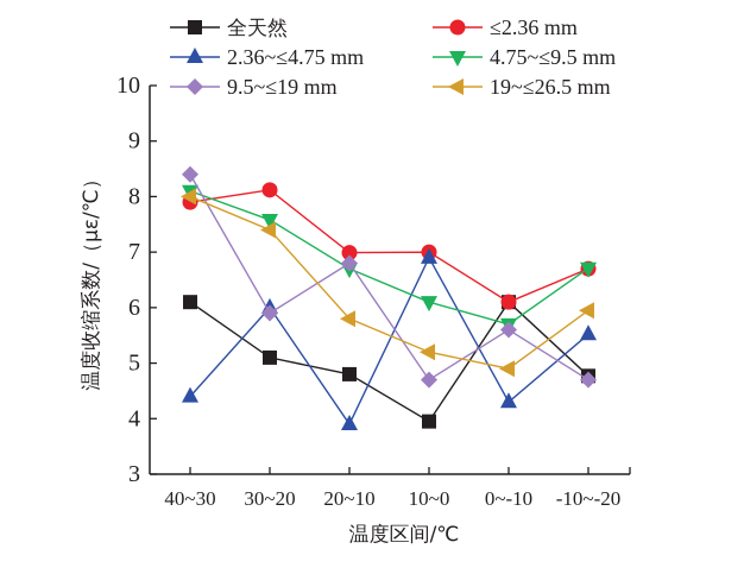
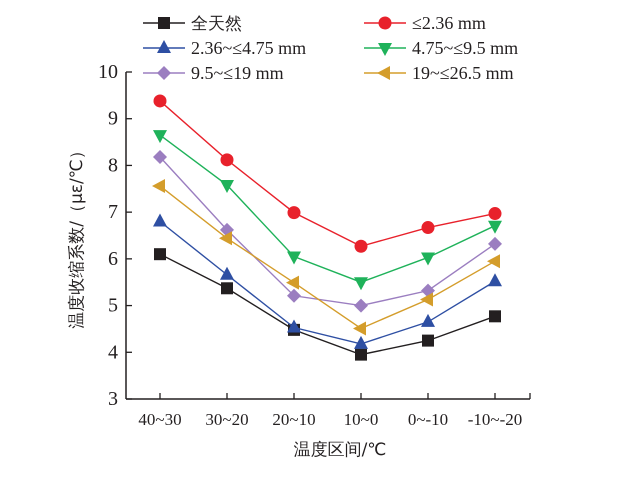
≤2.36 mm/40~30: 7.9 -> 9.4
2.36~≤4.75 mm/40~30: 4.4 -> 6.8
4.75~≤9.5 mm/40~30: 8.1 -> 8.7
9.5~≤19 mm/40~30: 8.4 -> 8.2
19~≤26.5 mm/40~30: 8.0 -> 7.6
全天然/30~20: 5.1 -> 5.4
2.36~≤4.75 mm/30~20: 6.0 -> 5.7
9.5~≤19 mm/30~20: 5.9 -> 6.6
19~≤26.5 mm/30~20: 7.4 -> 6.4
全天然/20~10: 4.8 -> 4.5
2.36~≤4.75 mm/20~10: 3.9 -> 4.5
4.75~≤9.5 mm/20~10: 6.7 -> 6.0
9.5~≤19 mm/20~10: 6.8 -> 5.2
19~≤26.5 mm/20~10: 5.8 -> 5.5
≤2.36 mm/10~0: 7.0 -> 6.3
2.36~≤4.75 mm/10~0: 6.9 -> 4.2
4.75~≤9.5 mm/10~0: 6.1 -> 5.5
9.5~≤19 mm/10~0: 4.7 -> 5.0
19~≤26.5 mm/10~0: 5.2 -> 4.5
全天然/0~-10: 6.1 -> 4.2
≤2.36 mm/0~-10: 6.1 -> 6.7
2.36~≤4.75 mm/0~-10: 4.3 -> 4.7
4.75~≤9.5 mm/0~-10: 5.7 -> 6.0
9.5~≤19 mm/0~-10: 5.6 -> 5.3
19~≤26.5 mm/0~-10: 4.9 -> 5.1
≤2.36 mm/-10~-20: 6.7 -> 7.0
9.5~≤19 mm/-10~-20: 4.7 -> 6.3
